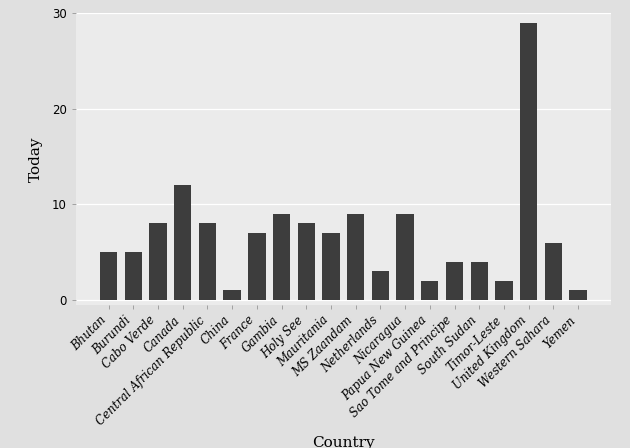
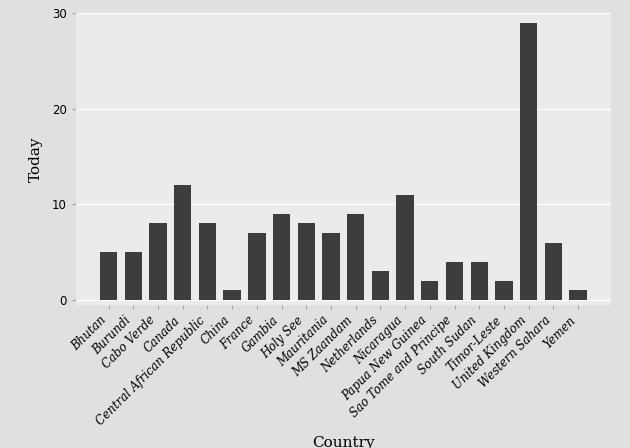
Nicaragua: 9 -> 11
